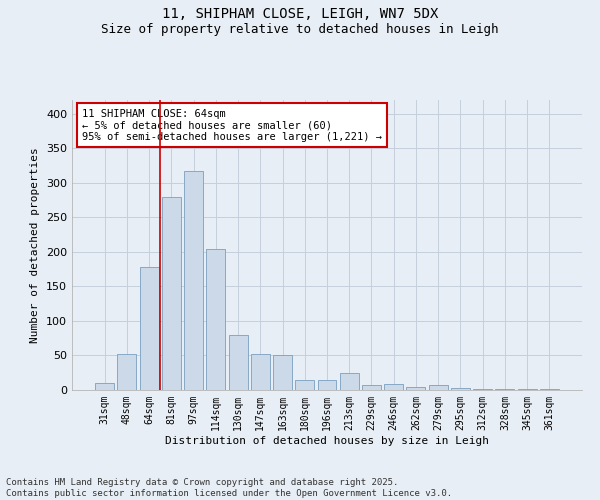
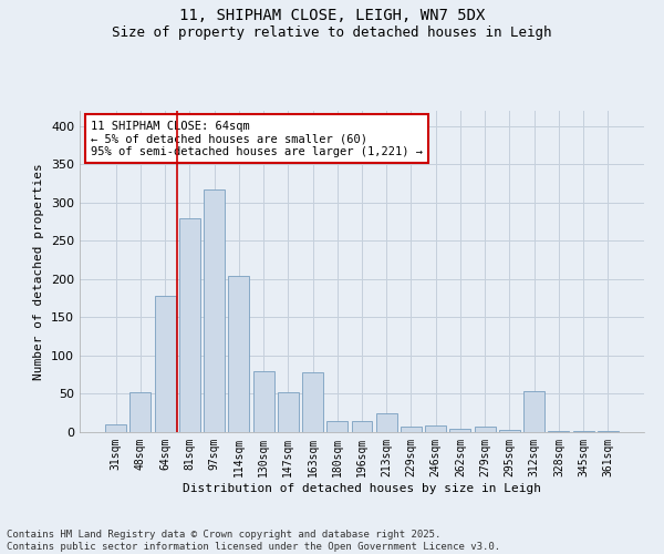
163sqm: 50 -> 78
312sqm: 2 -> 54
